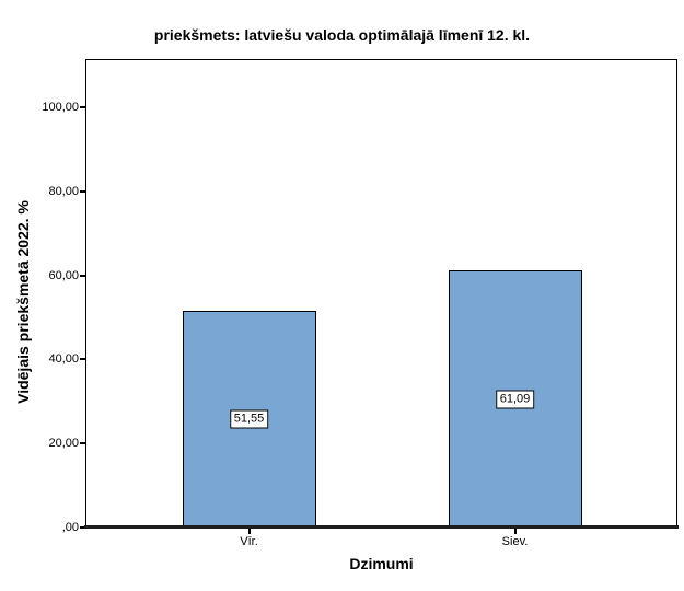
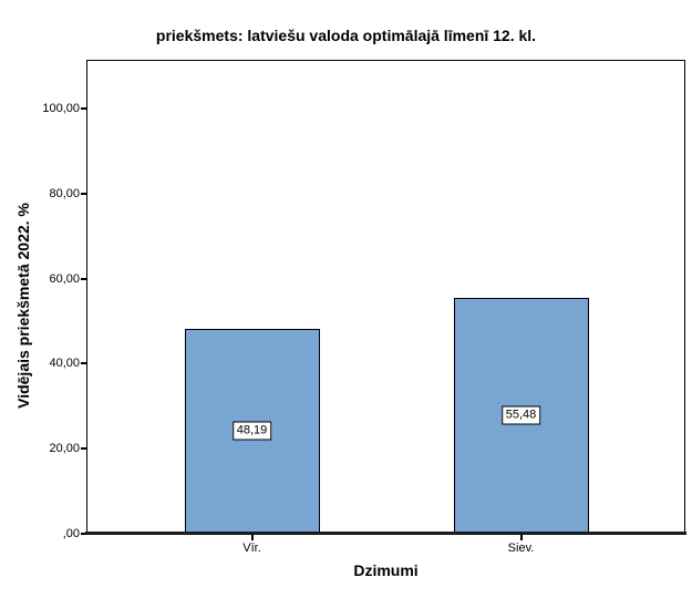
Vīr.: 51,55 -> 48,19
Siev.: 61,09 -> 55,48
